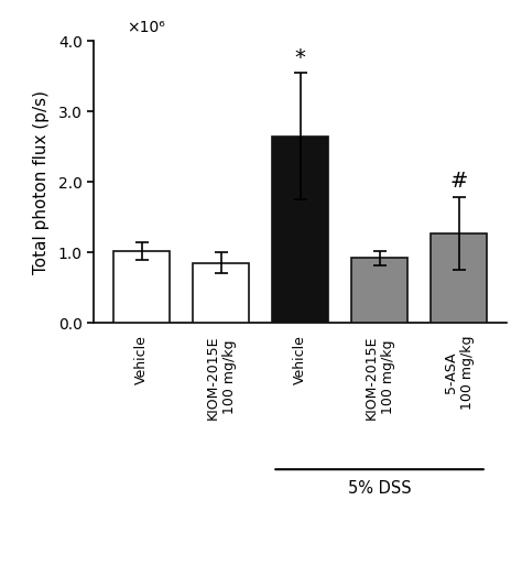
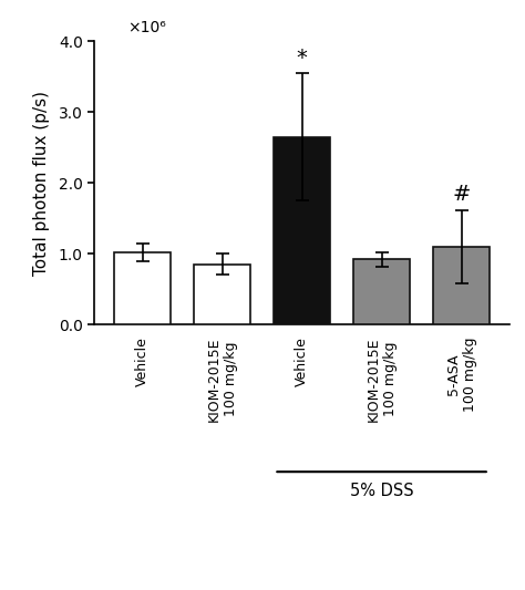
5-ASA 100 mg/kg: 1.27 -> 1.10
